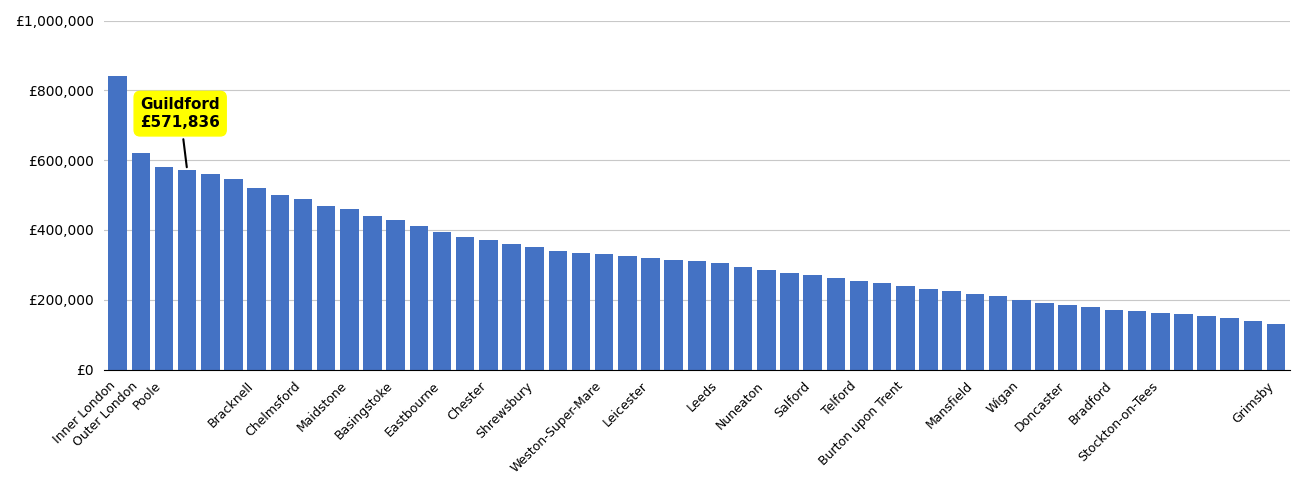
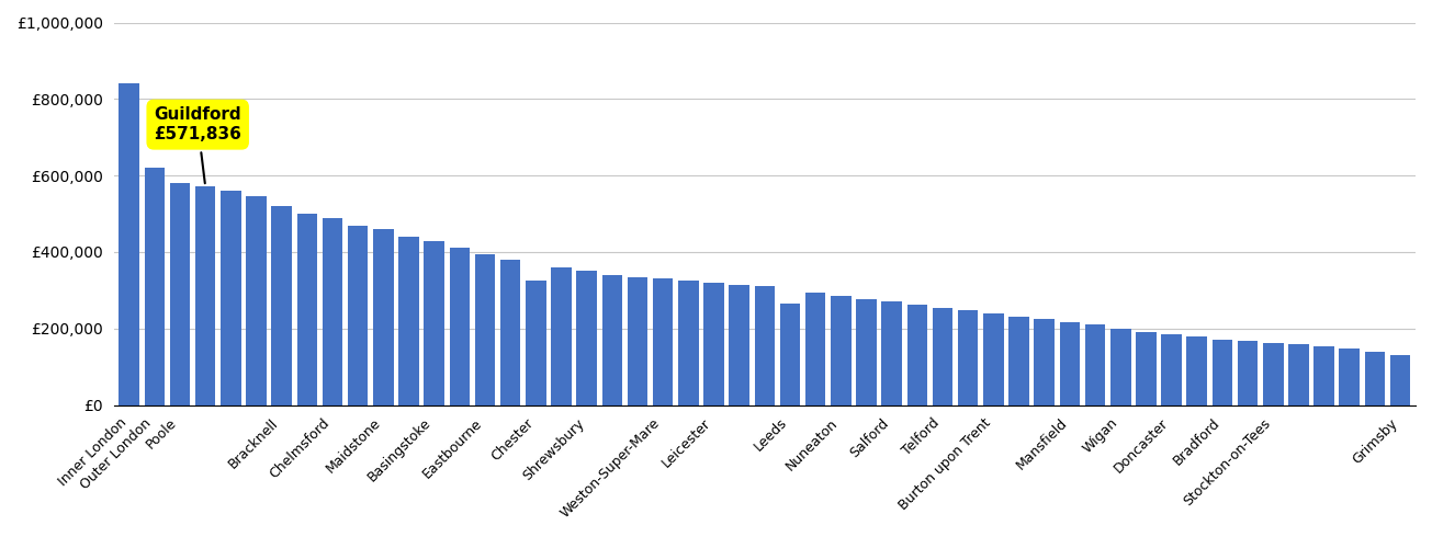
Chester: £370,000 -> £325,000
Leeds: £305,000 -> £265,000
